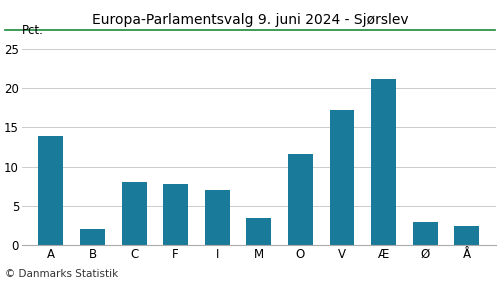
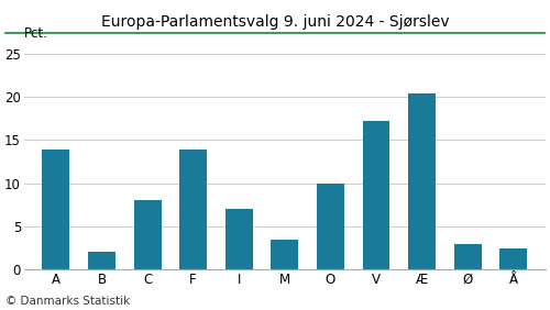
F: 7.8 -> 13.9
O: 11.6 -> 10.0
Æ: 21.2 -> 20.4
